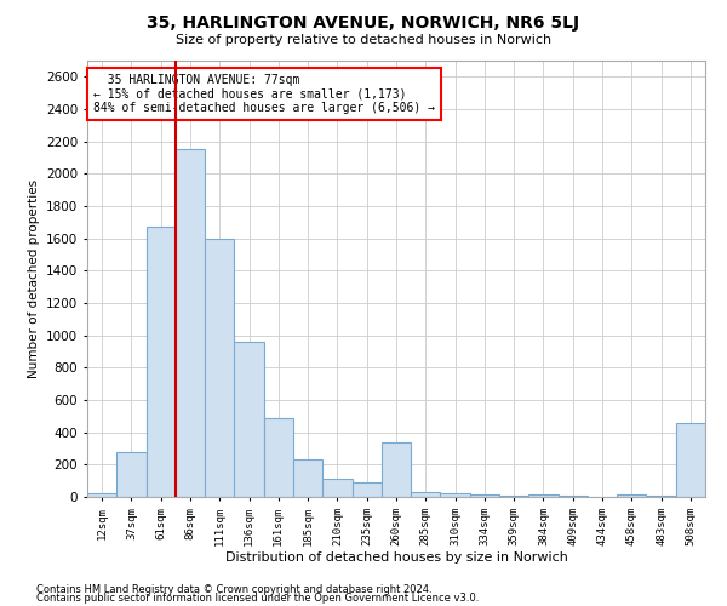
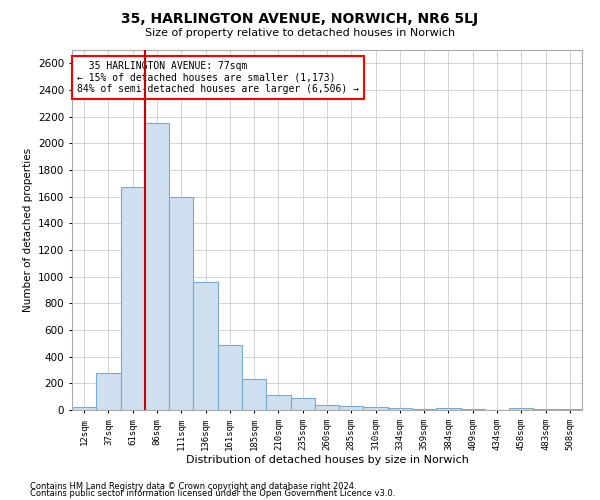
260sqm: 340 -> 40
508sqm: 460 -> 0
